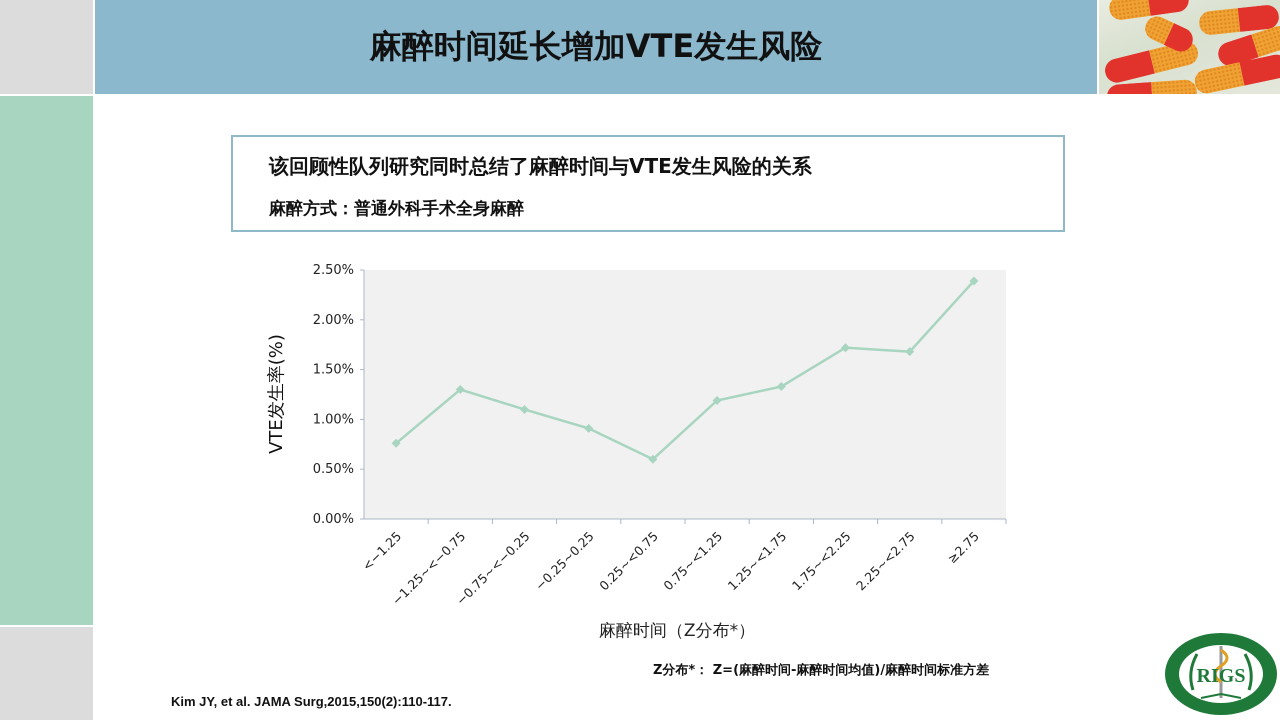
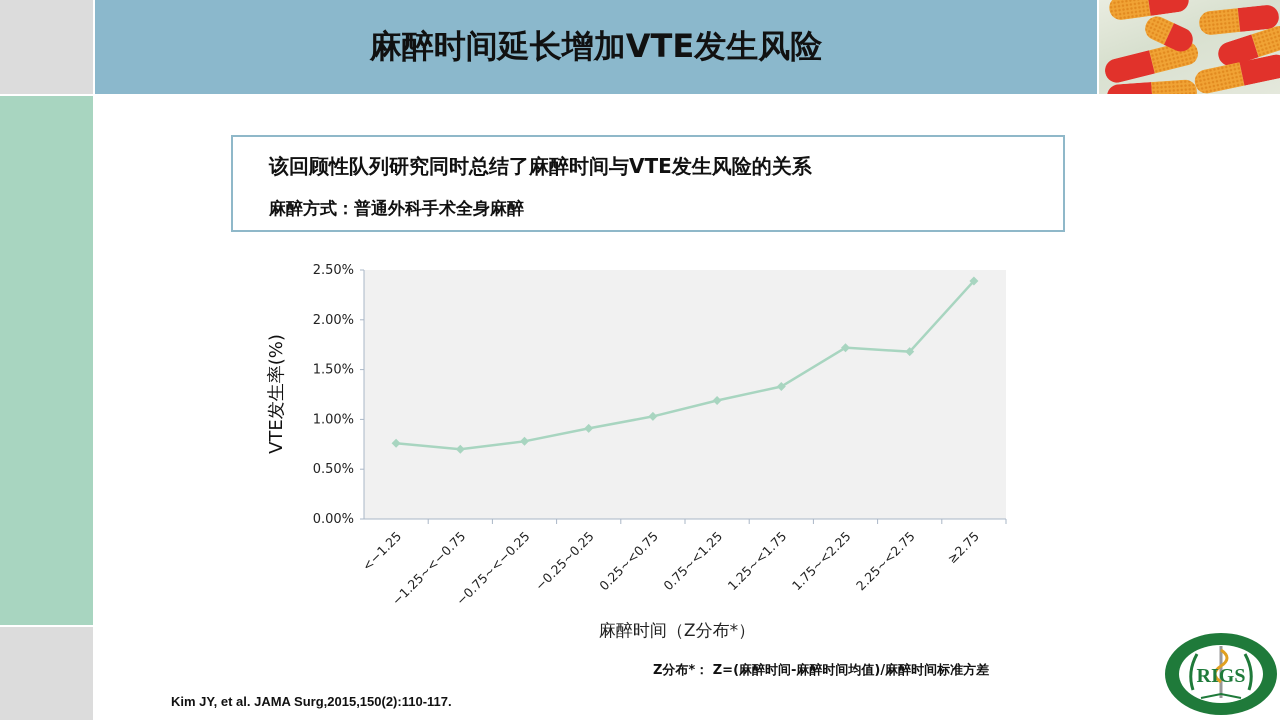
−1.25~<−0.75: 1.3% -> 0.7%
−0.75~<−0.25: 1.1% -> 0.8%
0.25~<0.75: 0.6% -> 1.0%
